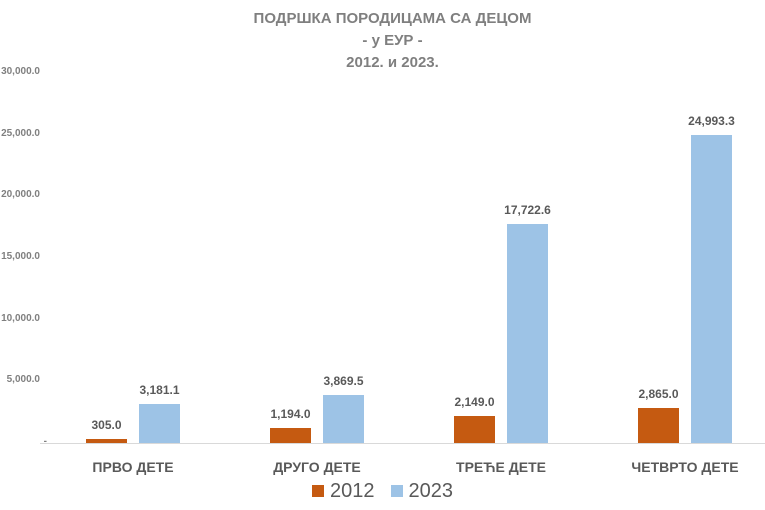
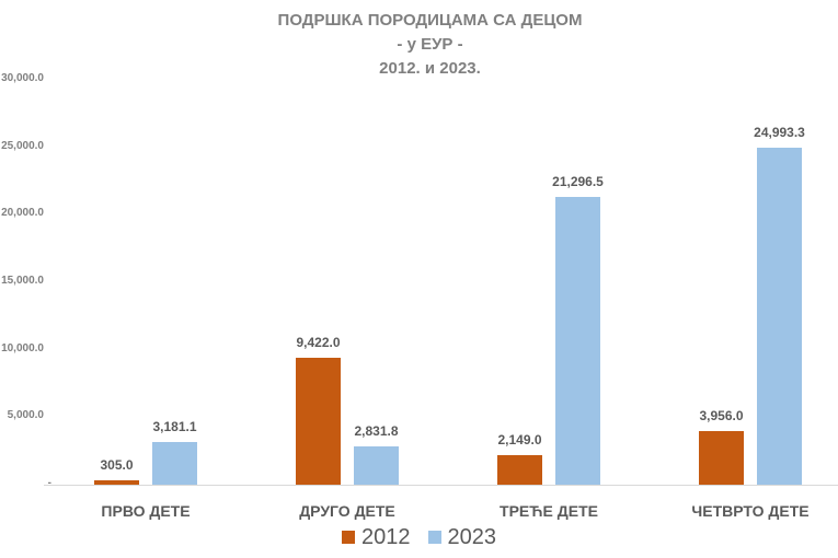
2012/ДРУГО ДЕТЕ: 1,194.0 -> 9,422.0
2023/ДРУГО ДЕТЕ: 3,869.5 -> 2,831.8
2023/ТРЕЋЕ ДЕТЕ: 17,722.6 -> 21,296.5
2012/ЧЕТВРТО ДЕТЕ: 2,865.0 -> 3,956.0
